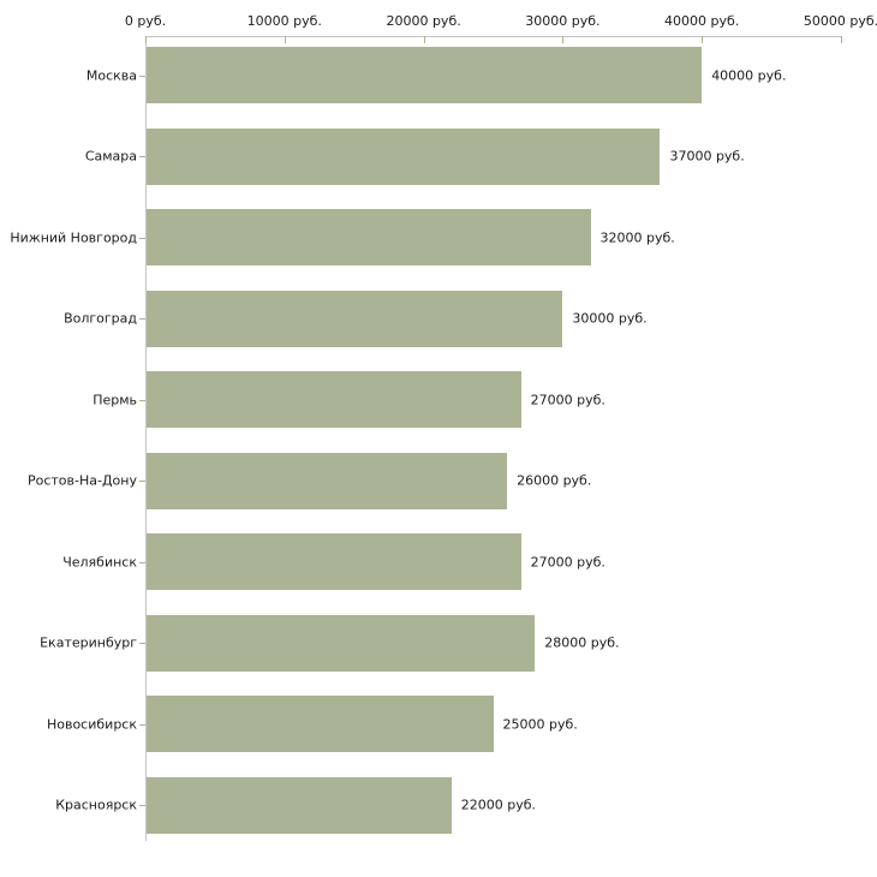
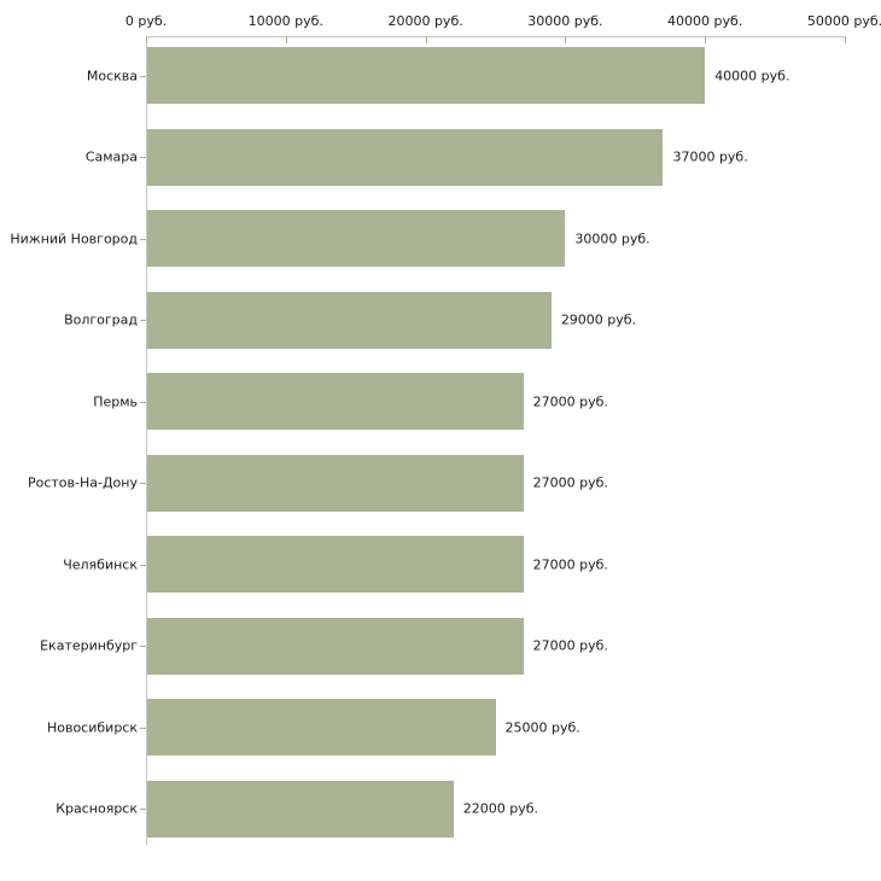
Нижний Новгород: 32000 -> 30000
Волгоград: 30000 -> 29000
Ростов-На-Дону: 26000 -> 27000
Екатеринбург: 28000 -> 27000
